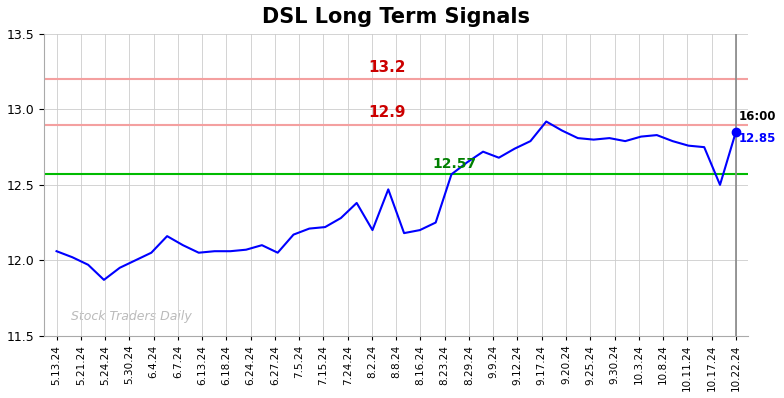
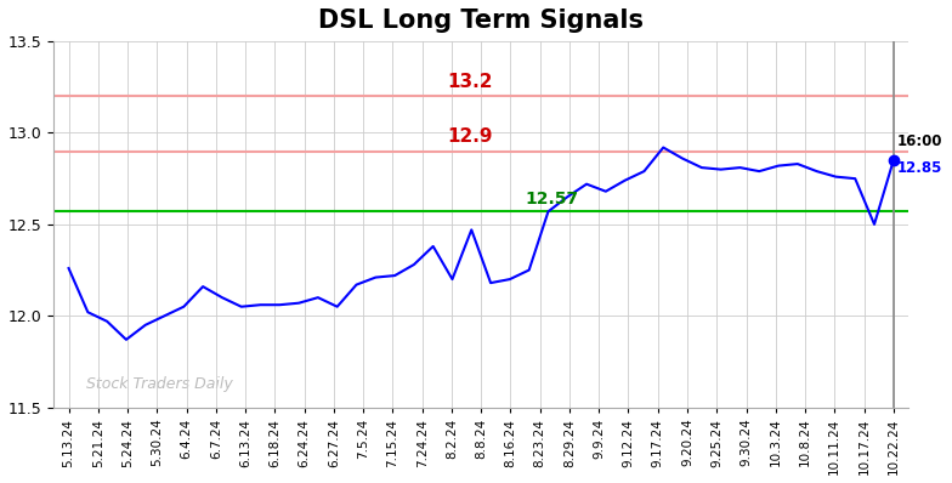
5.13.24: 12.06 -> 12.26
